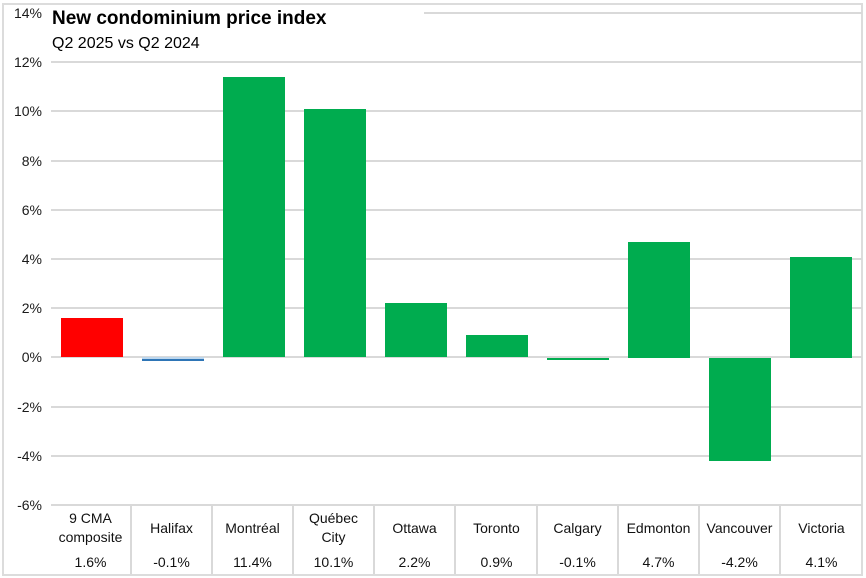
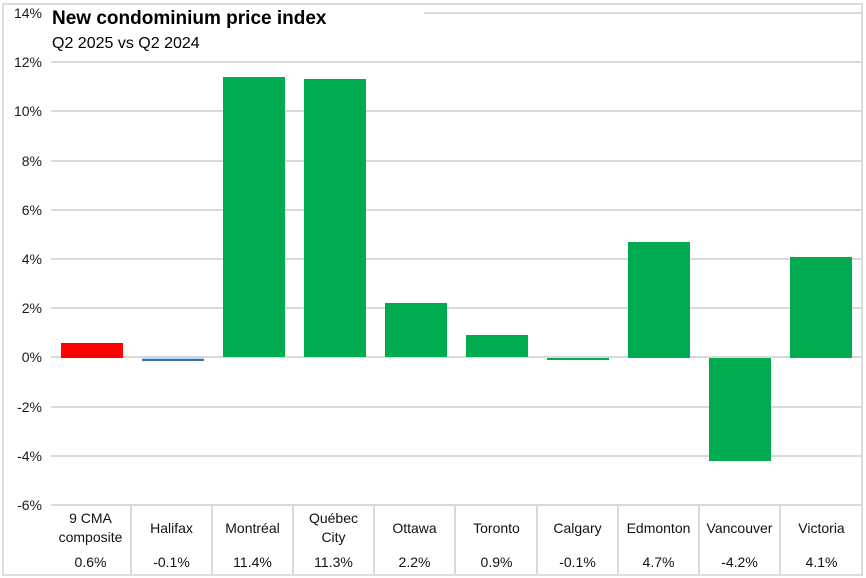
9 CMA composite: 1.6% -> 0.6%
Québec City: 10.1% -> 11.3%
